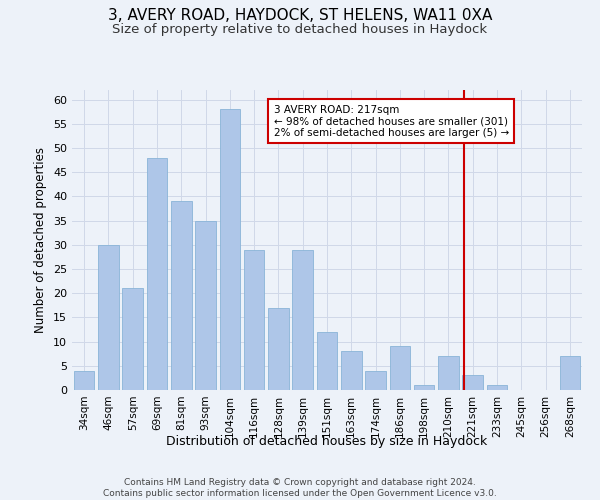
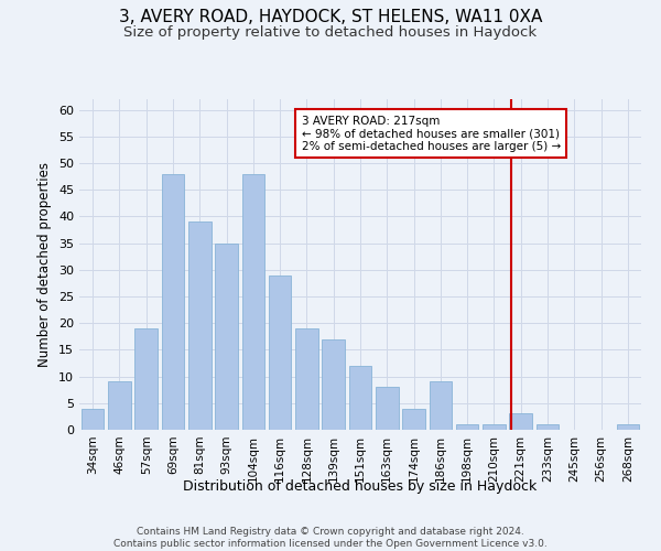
46sqm: 30 -> 9
57sqm: 21 -> 19
104sqm: 58 -> 48
128sqm: 17 -> 19
139sqm: 29 -> 17
210sqm: 7 -> 1
268sqm: 7 -> 1
